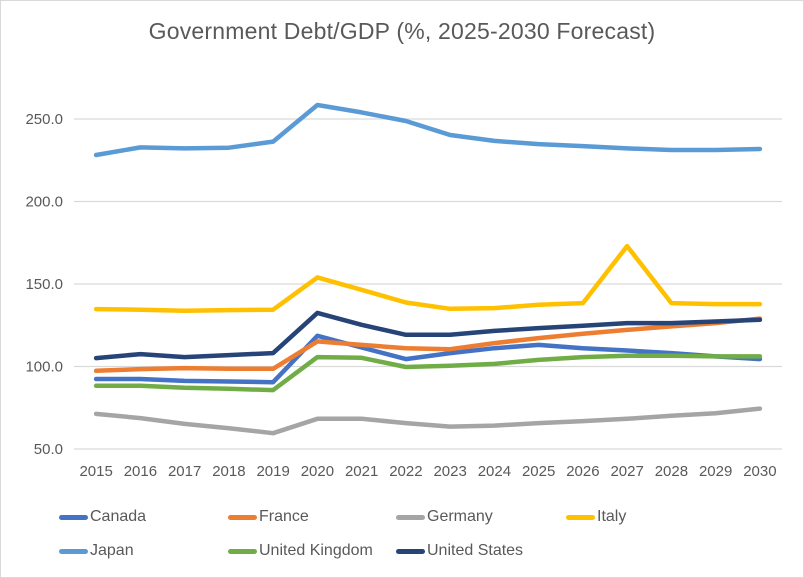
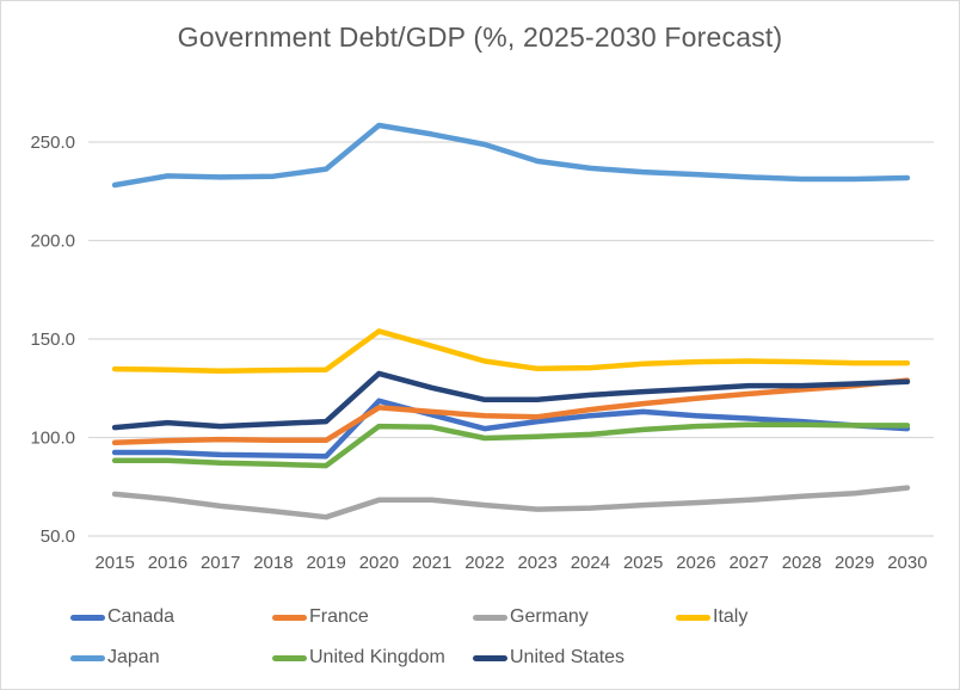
Italy/2027: 173 -> 139
